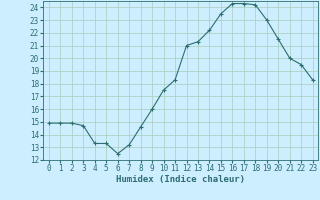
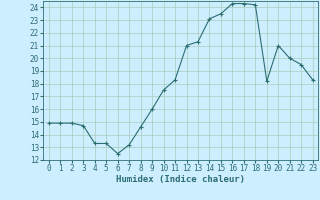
14: 22.2 -> 23.1
19: 23.0 -> 18.2
20: 21.5 -> 21.0
